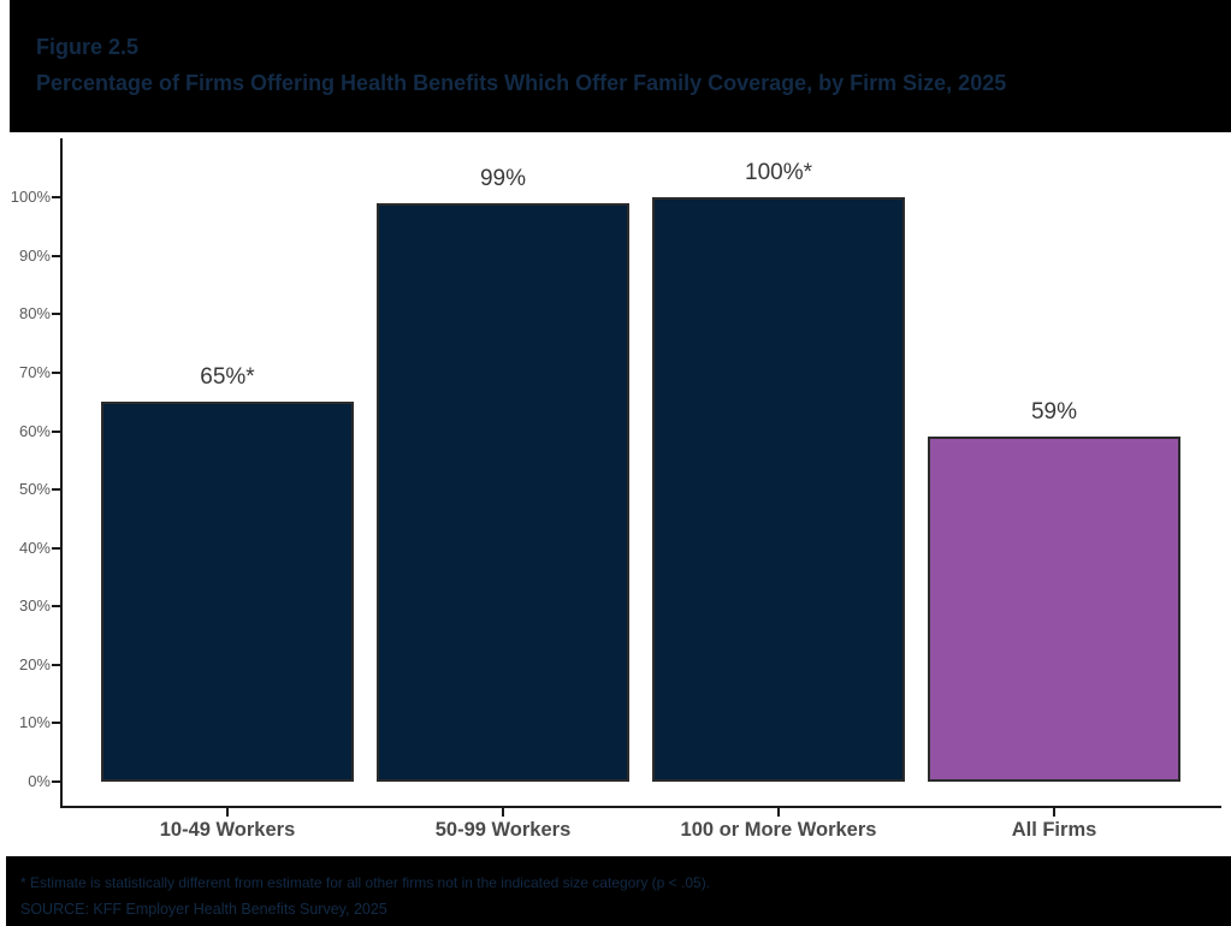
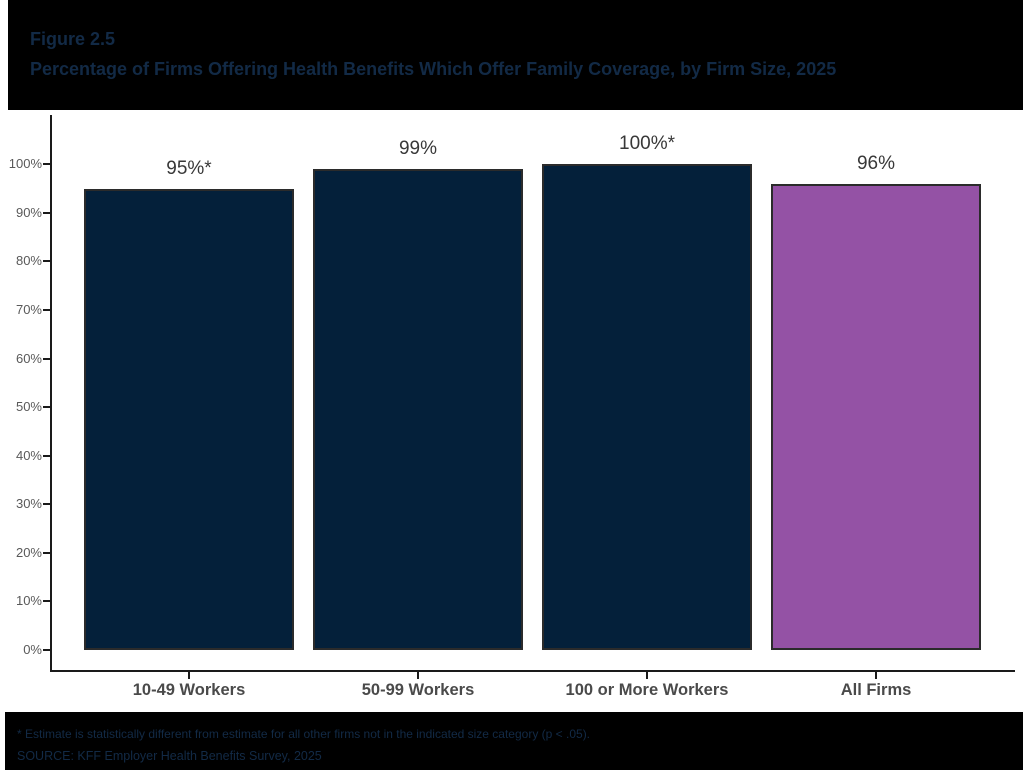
10-49 Workers: 65 -> 95
All Firms: 59% -> 96%
